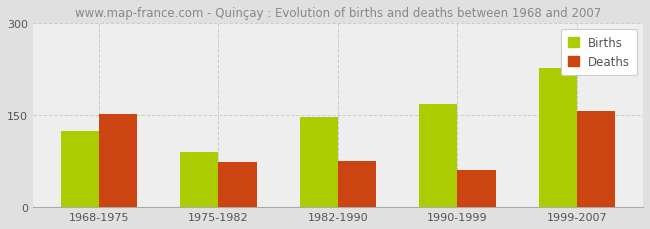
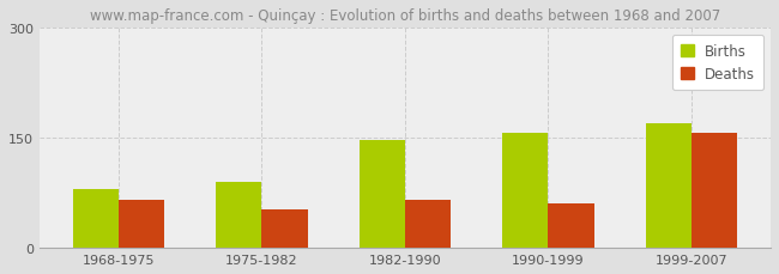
Births/1968-1975: 124 -> 80
Deaths/1968-1975: 152 -> 65
Deaths/1975-1982: 74 -> 53
Deaths/1982-1990: 76 -> 65
Births/1990-1999: 168 -> 157
Births/1999-2007: 226 -> 170
